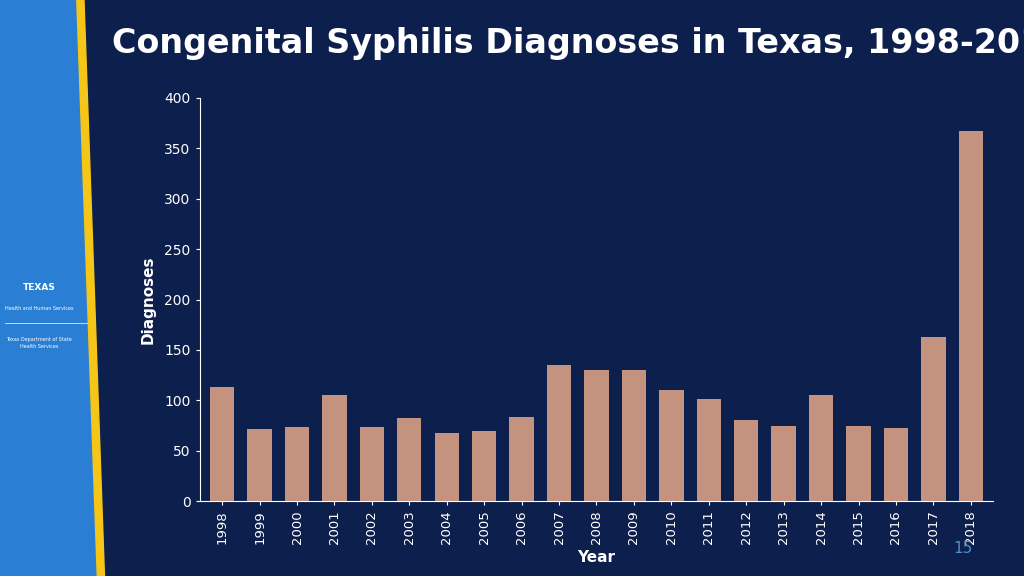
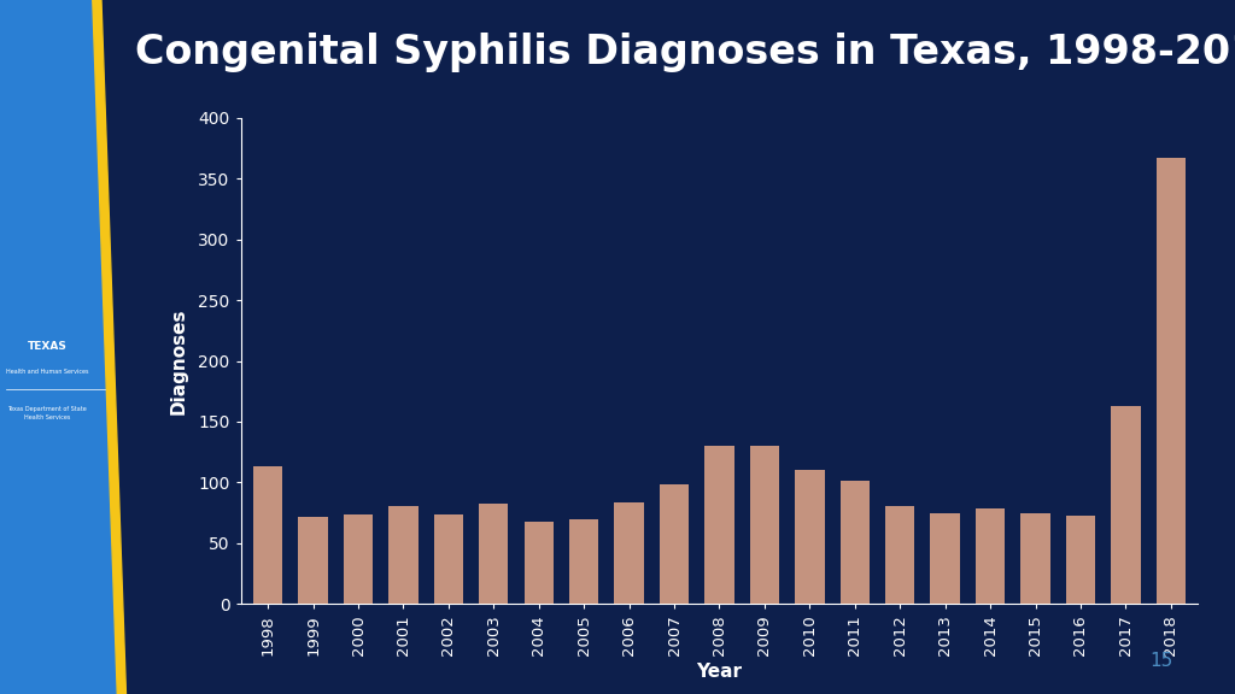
2001: 105 -> 80
2007: 135 -> 98
2014: 105 -> 78
